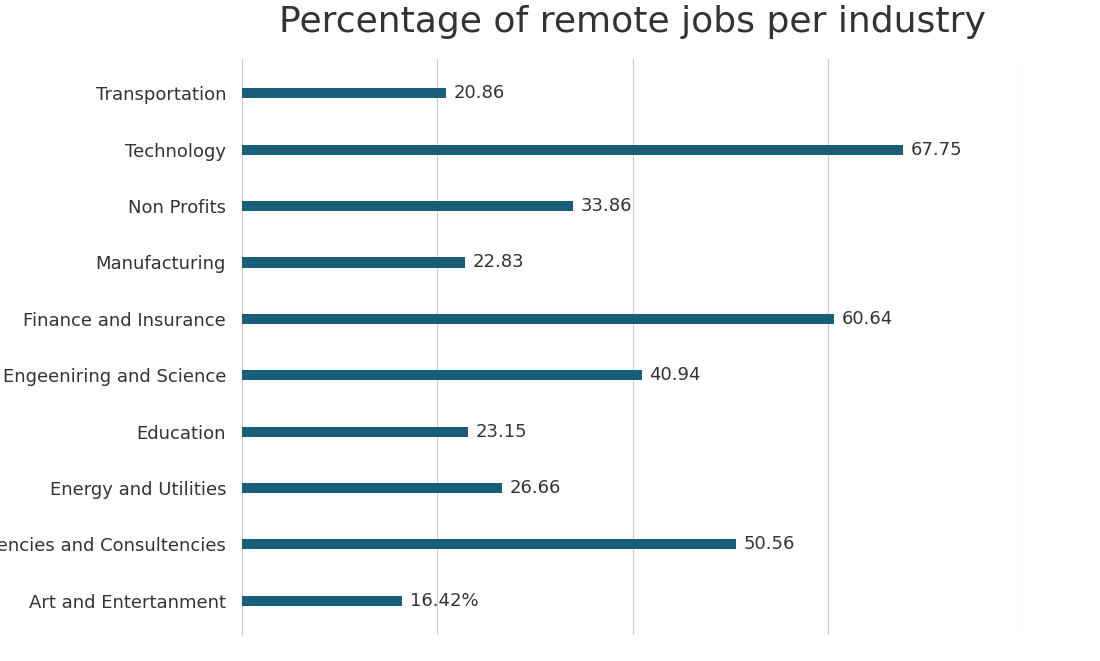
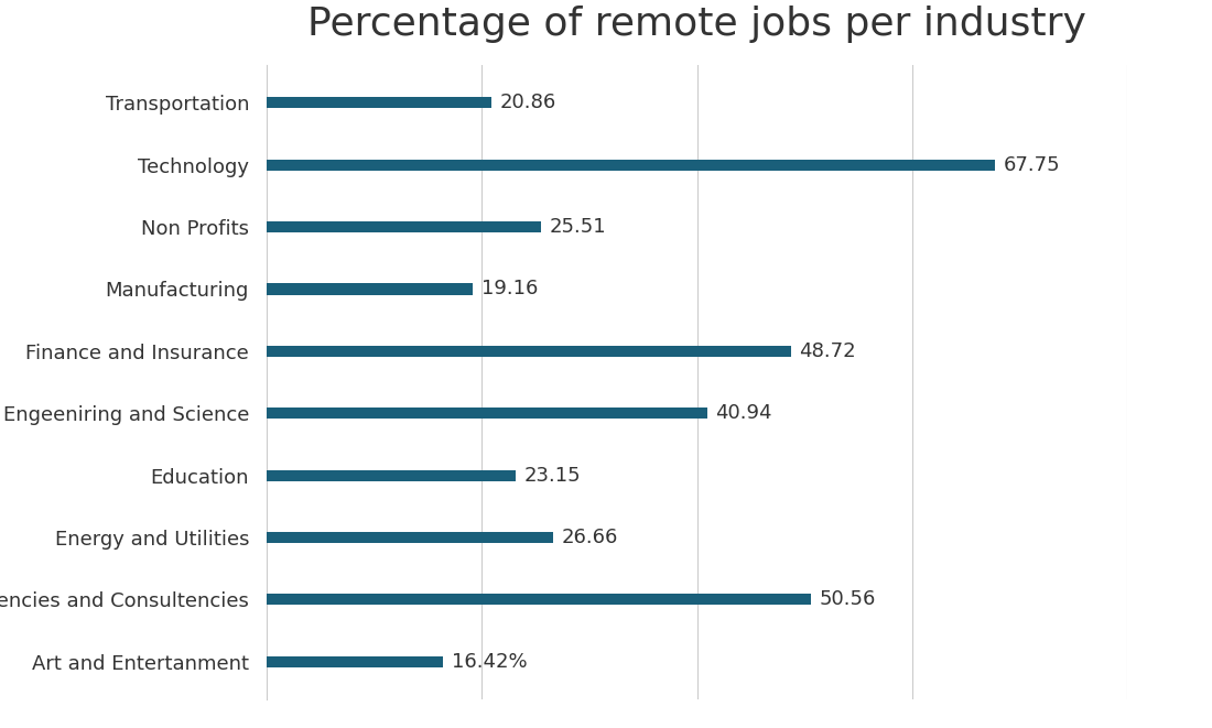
Non Profits: 33.86 -> 25.51
Manufacturing: 22.83 -> 19.16
Finance and Insurance: 60.64 -> 48.72
